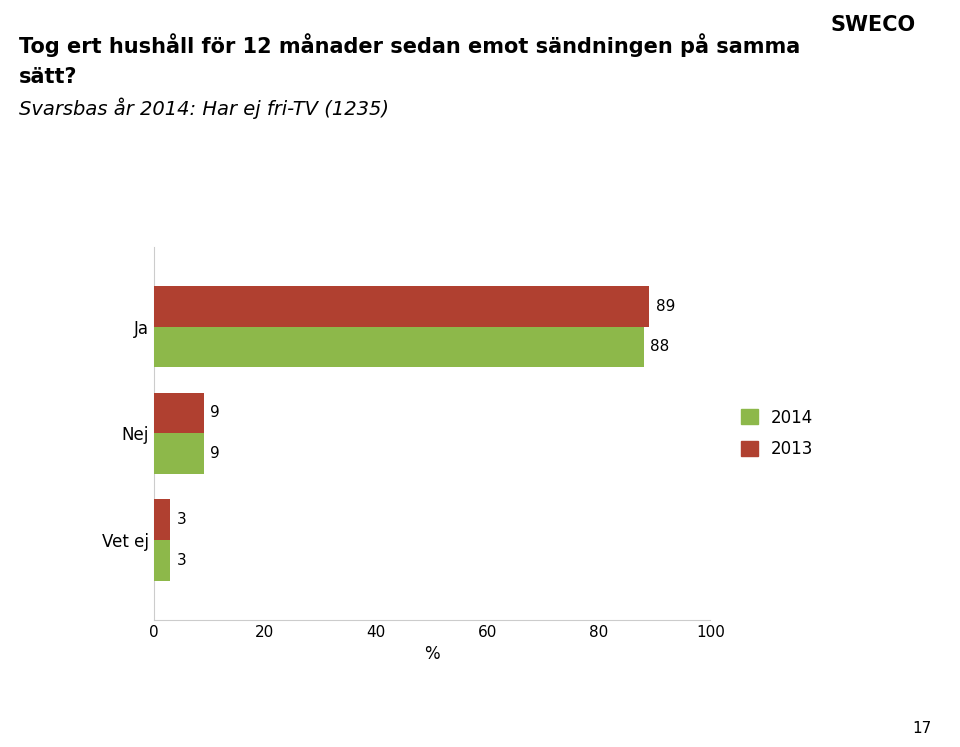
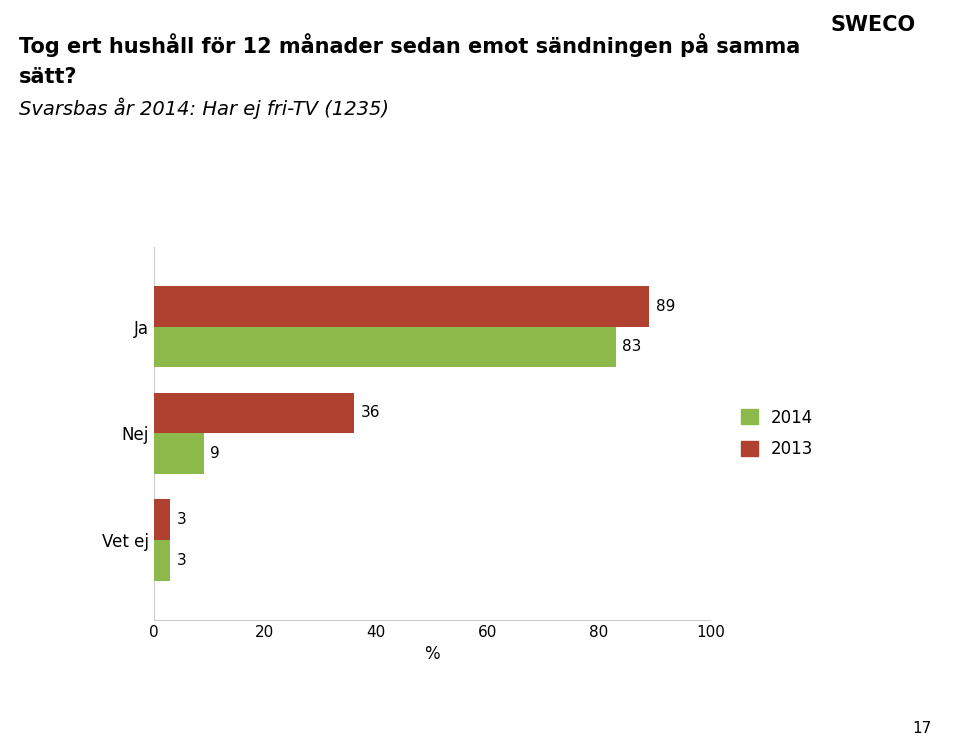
2014/Ja: 88 -> 83
2013/Nej: 9 -> 36
